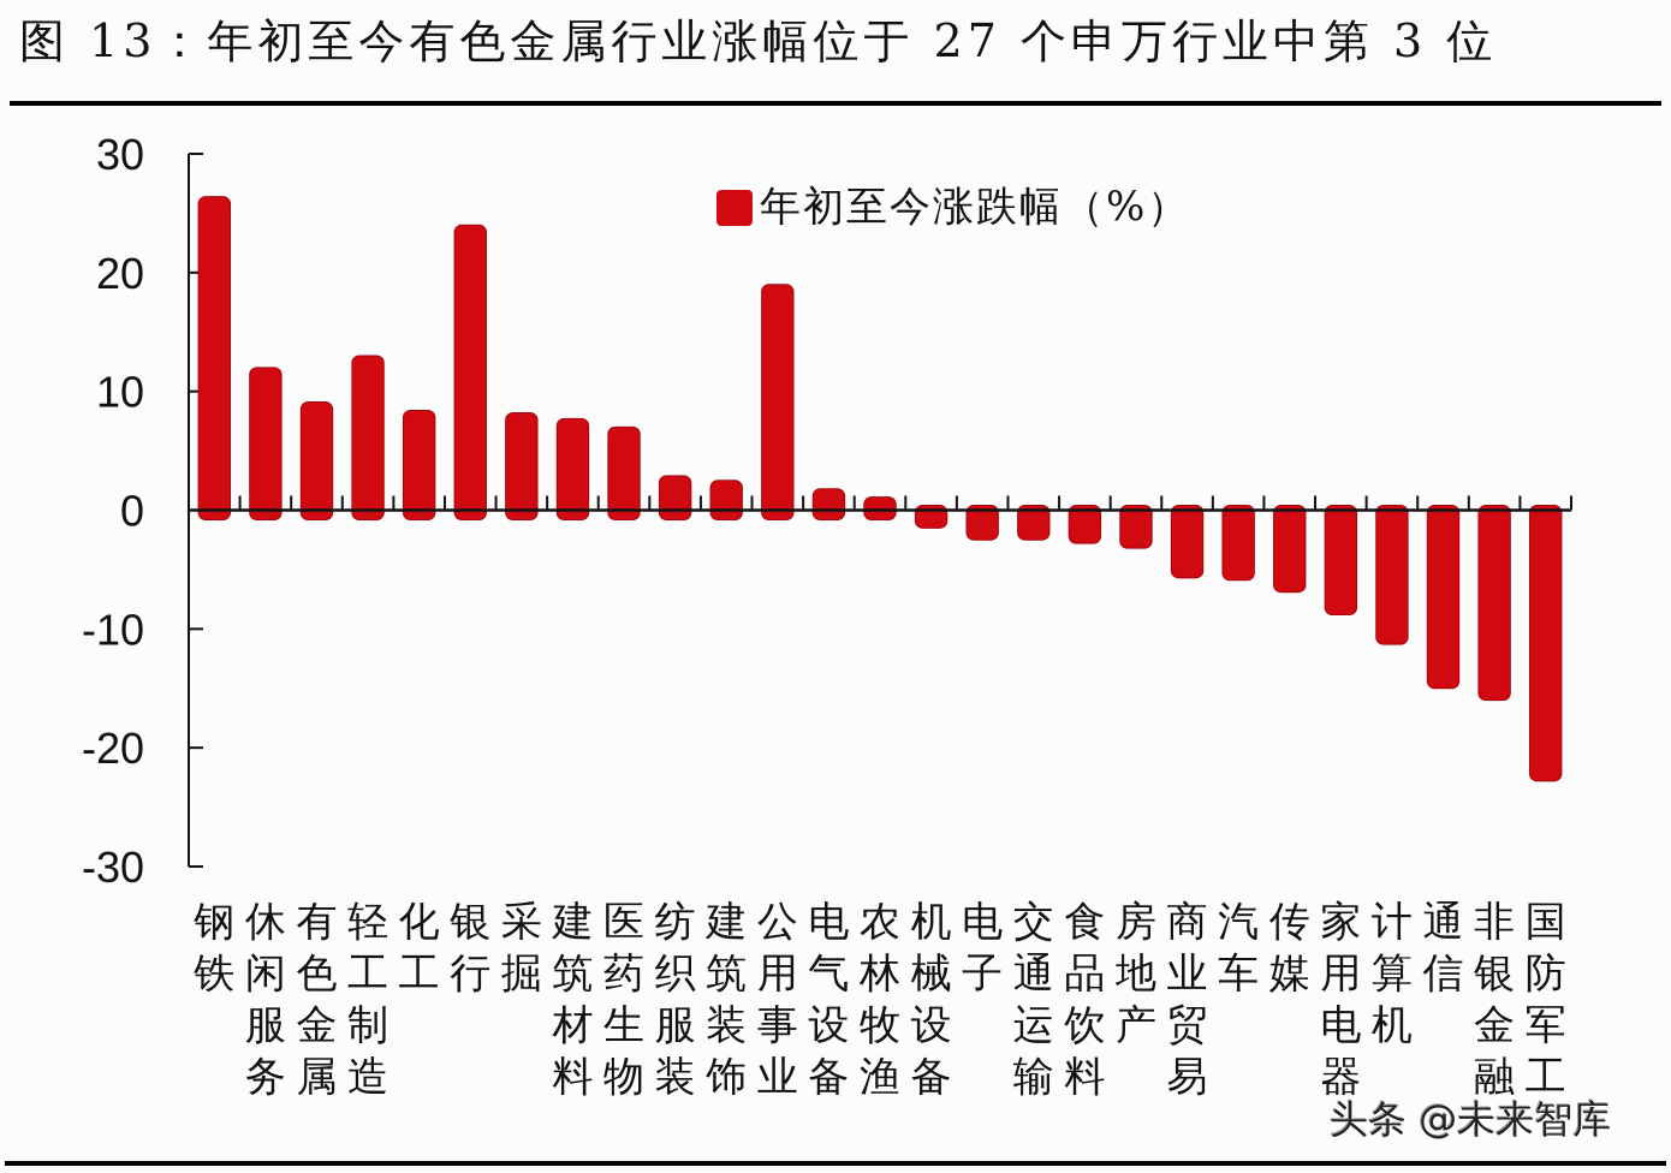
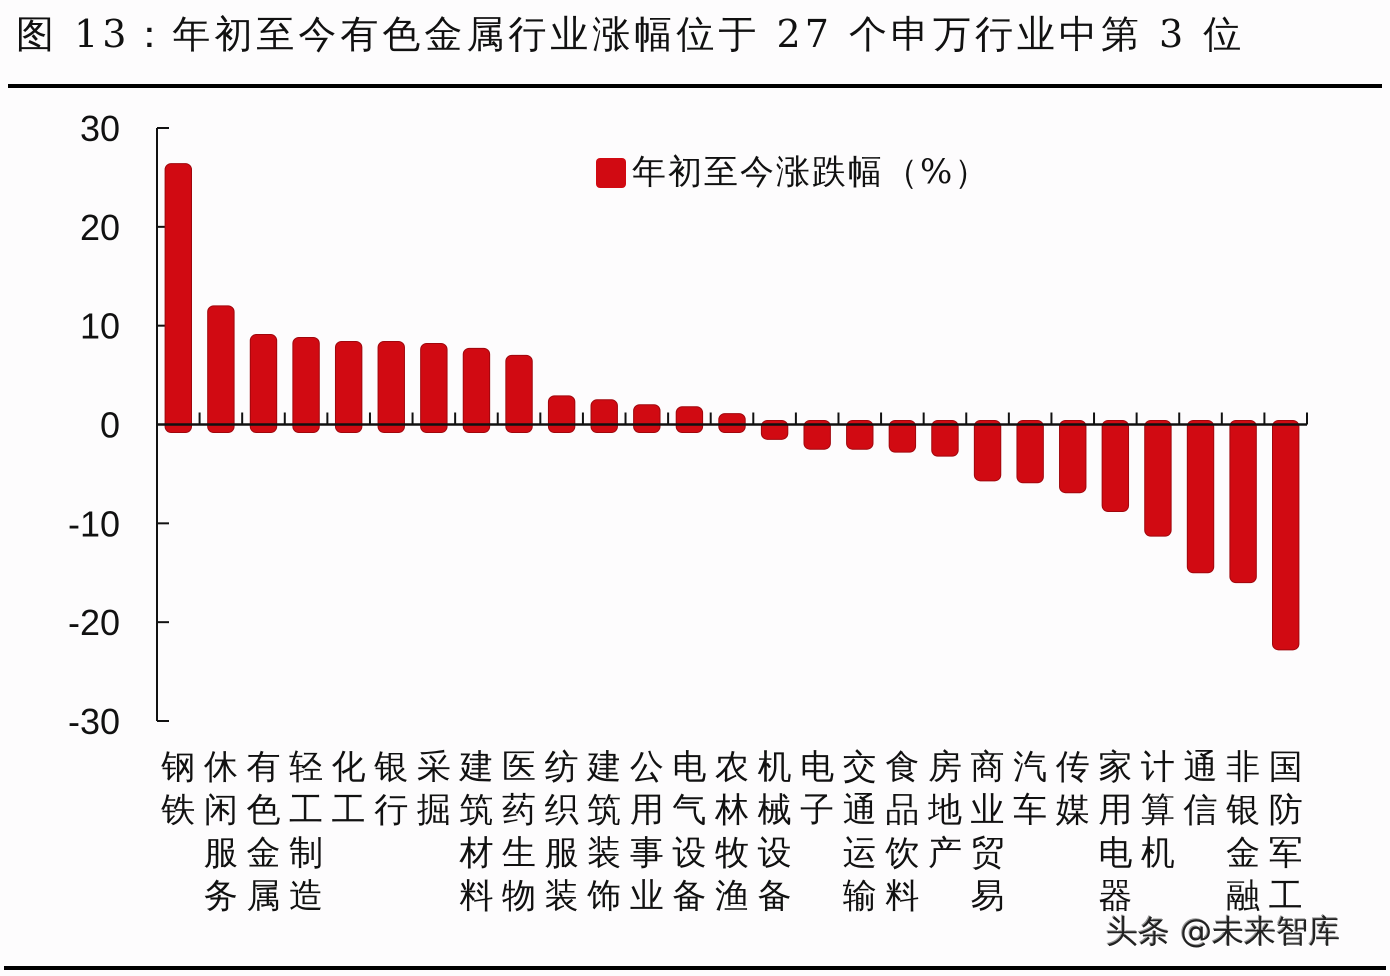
轻工制造: 13 -> 9
银行: 24 -> 8
公用事业: 19 -> 2
